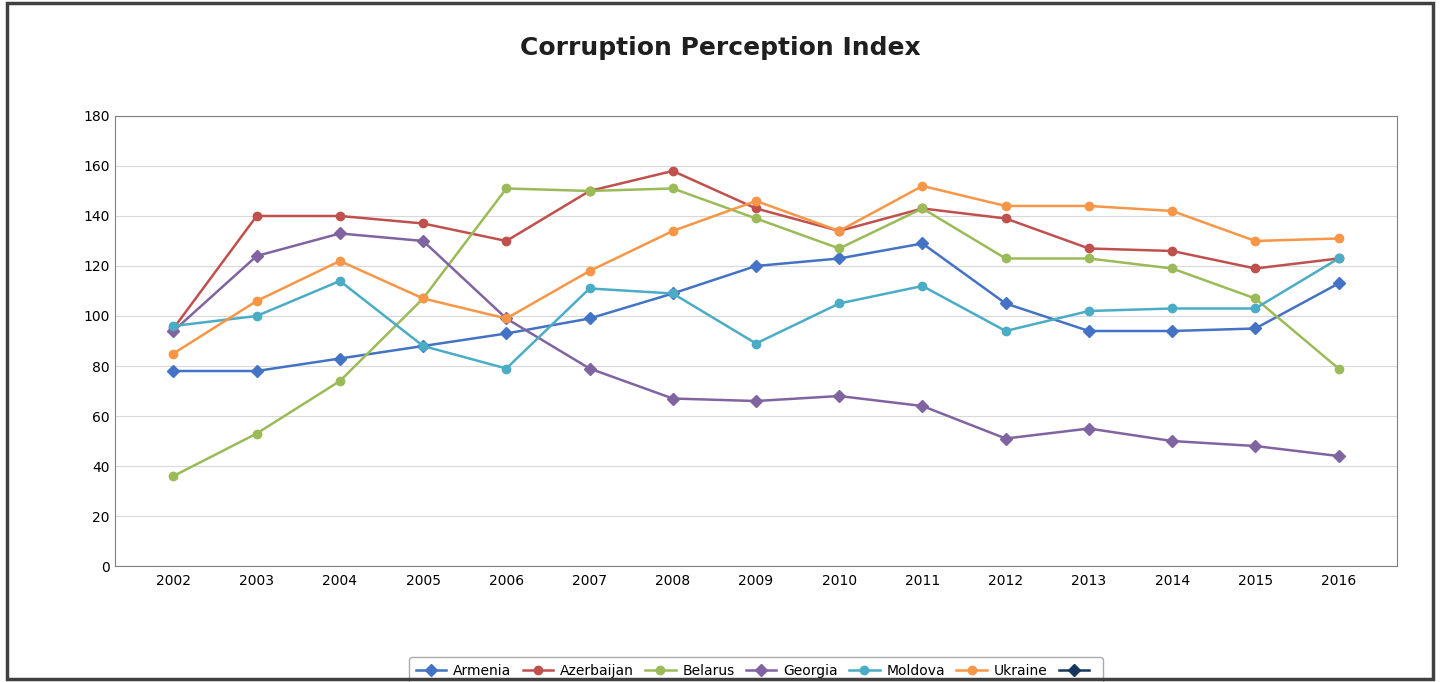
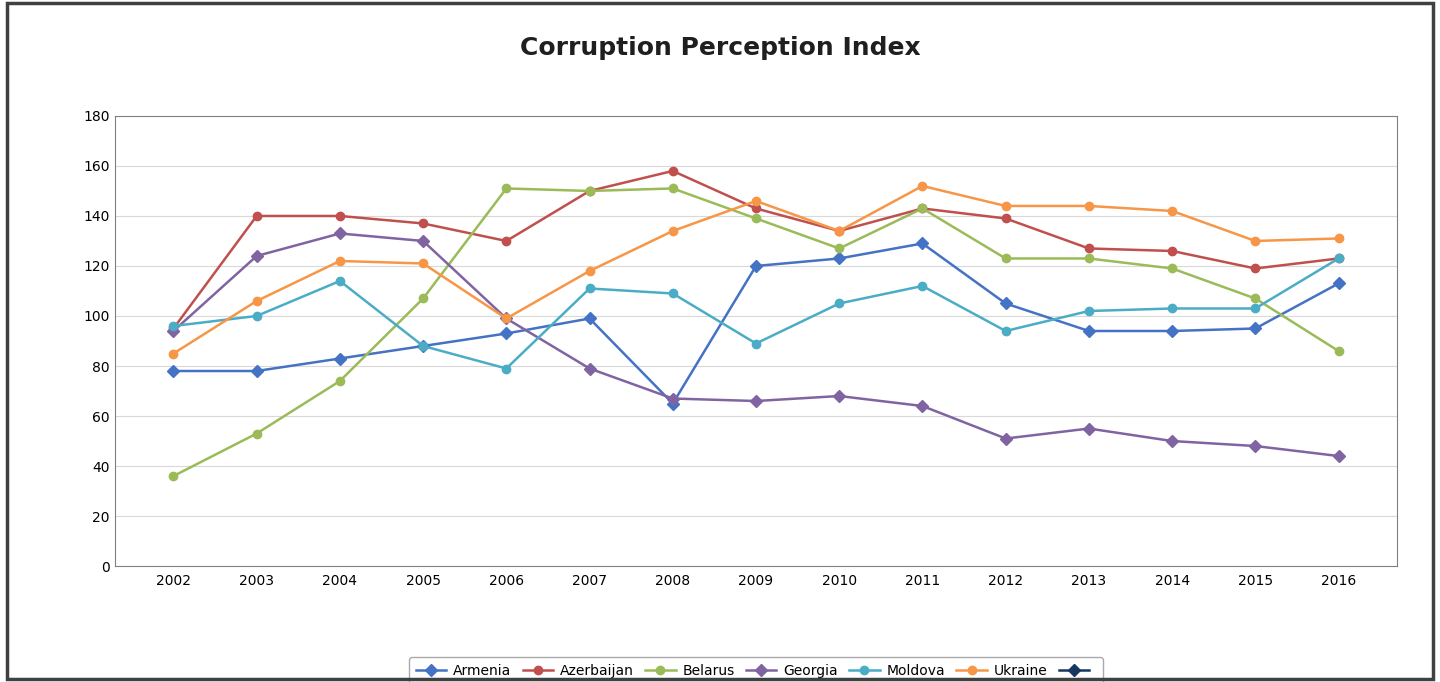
Ukraine/2005: 107 -> 121
Armenia/2008: 109 -> 65
Belarus/2016: 79 -> 86
